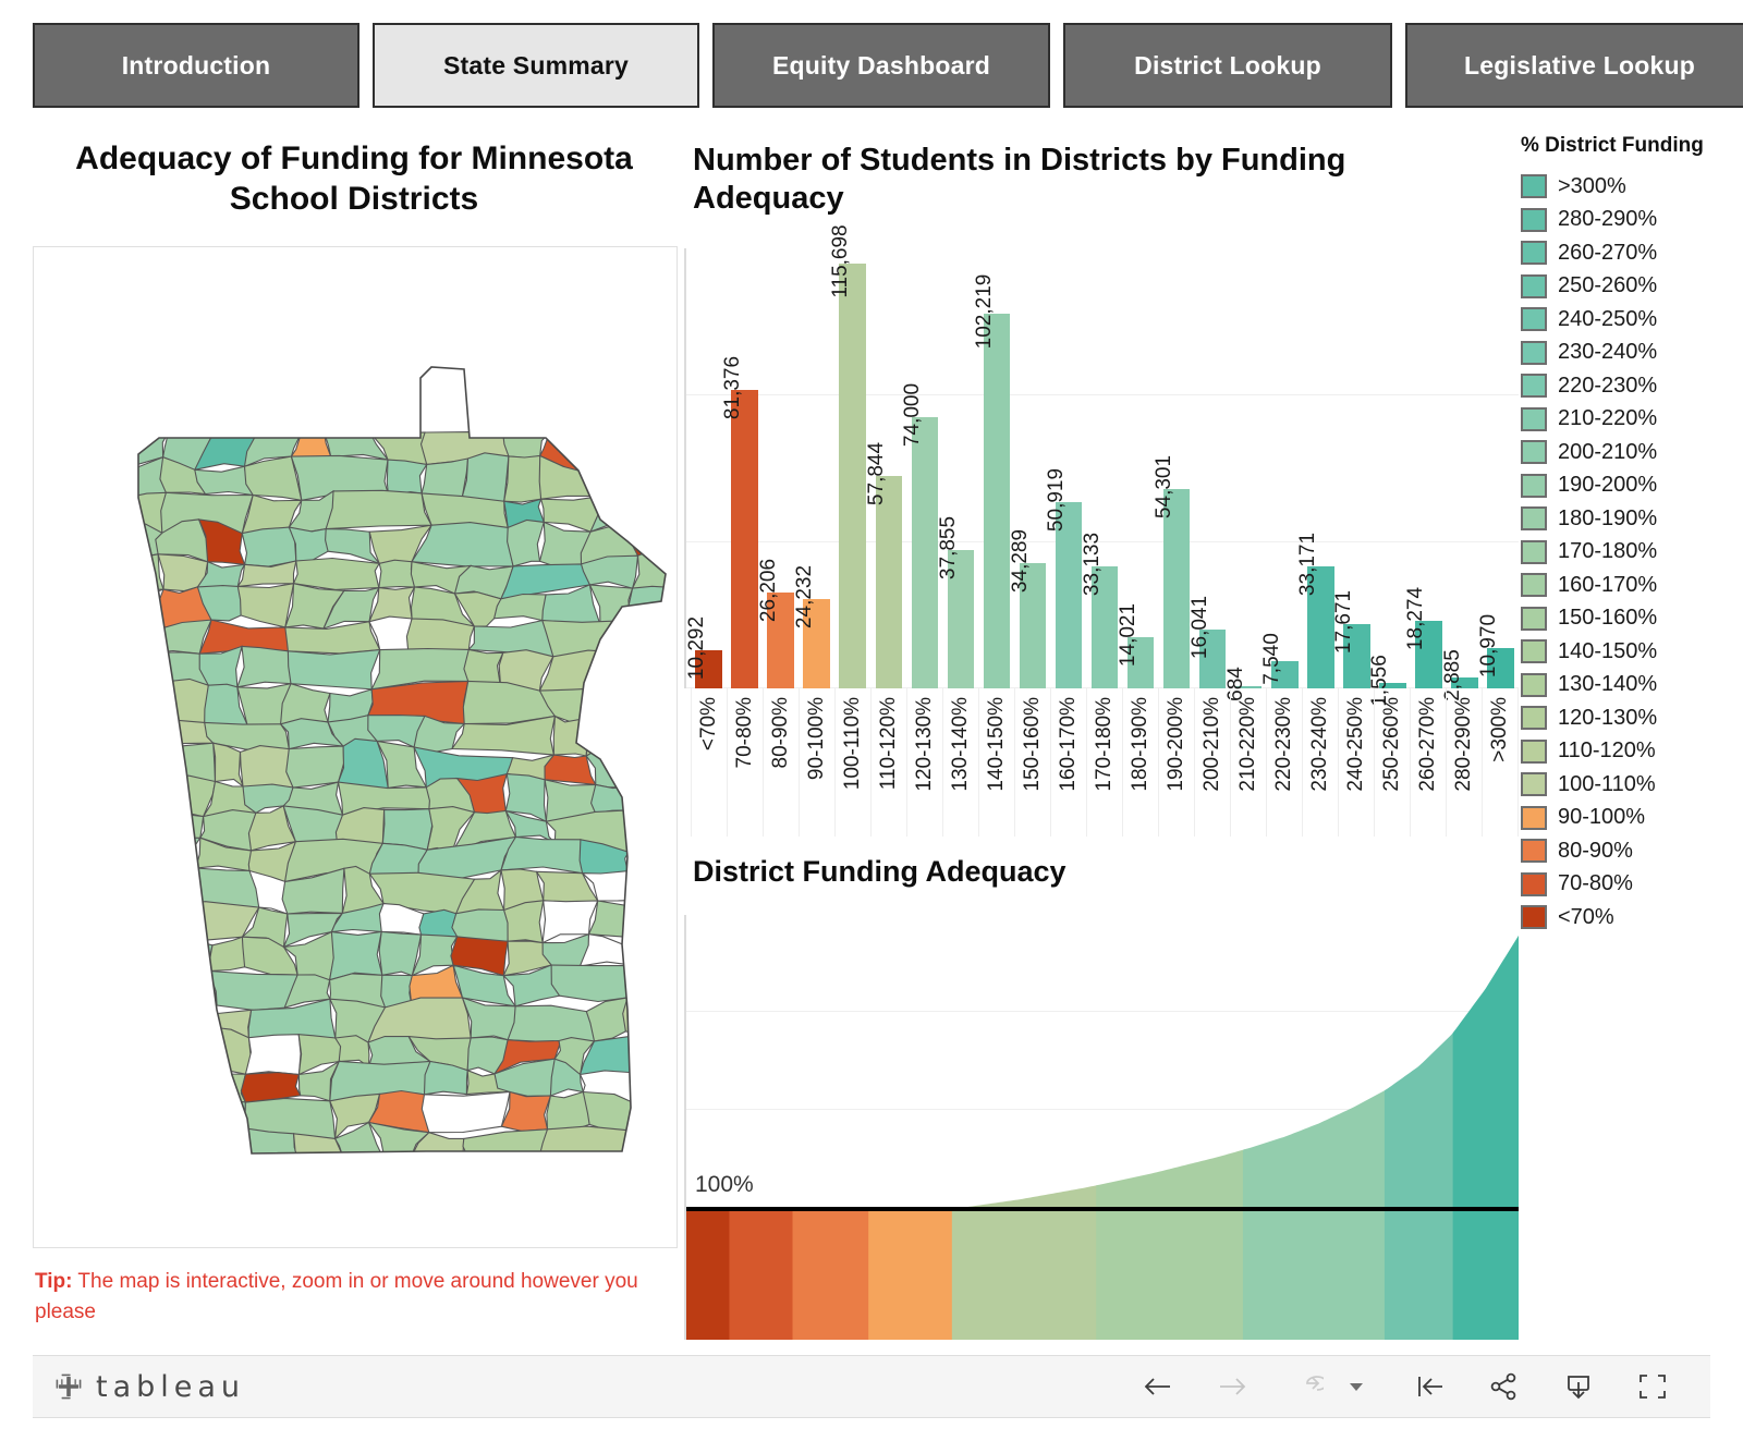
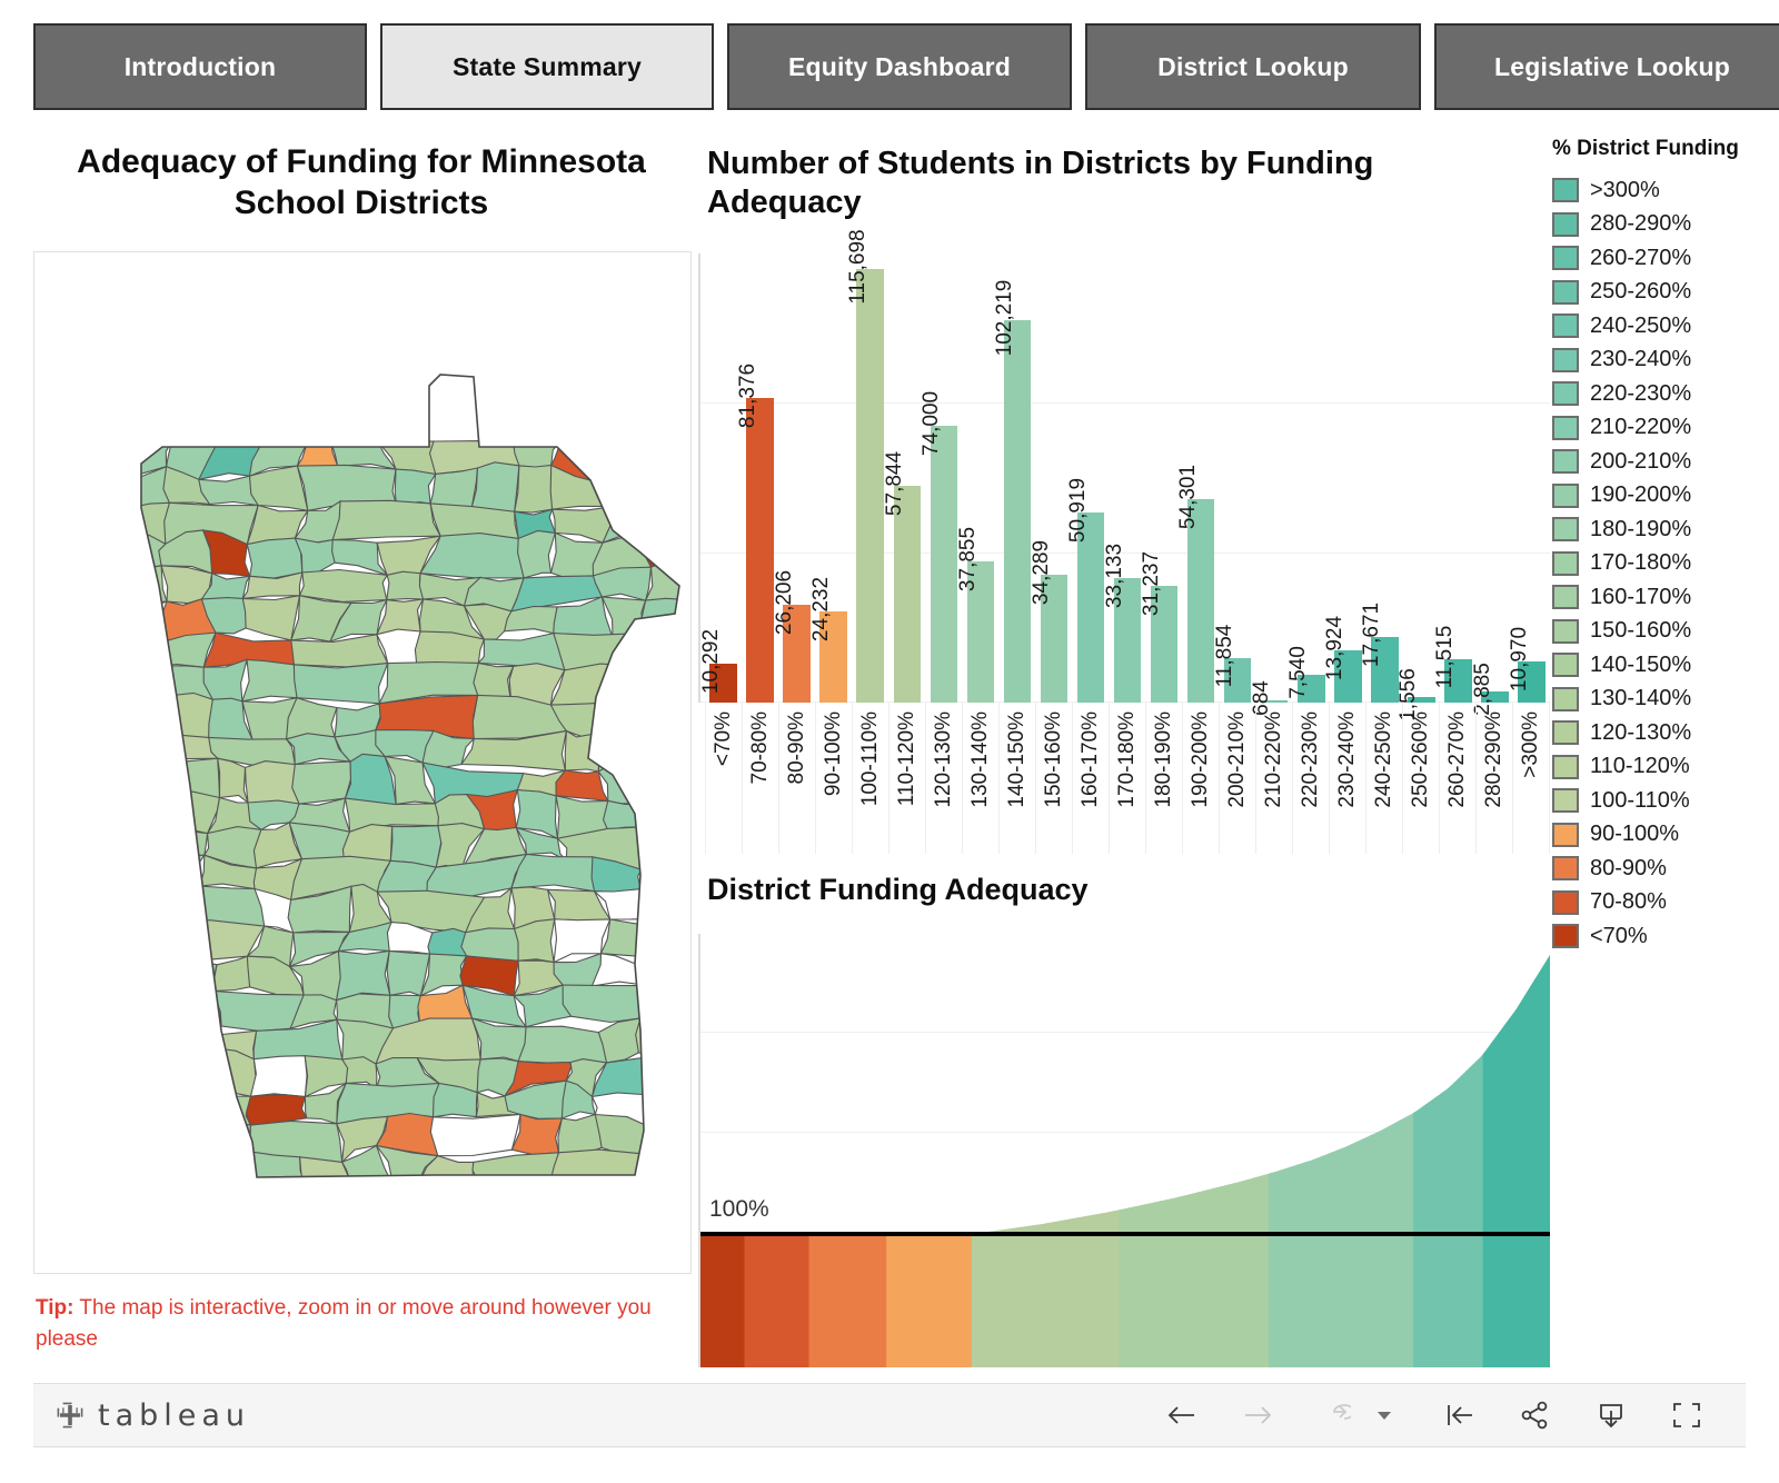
Number of Students in Districts by Funding Adequacy/180-190%: 14,021 -> 31,237
Number of Students in Districts by Funding Adequacy/200-210%: 16,041 -> 11,854
Number of Students in Districts by Funding Adequacy/230-240%: 33,171 -> 13,924
Number of Students in Districts by Funding Adequacy/260-270%: 18,274 -> 11,515
